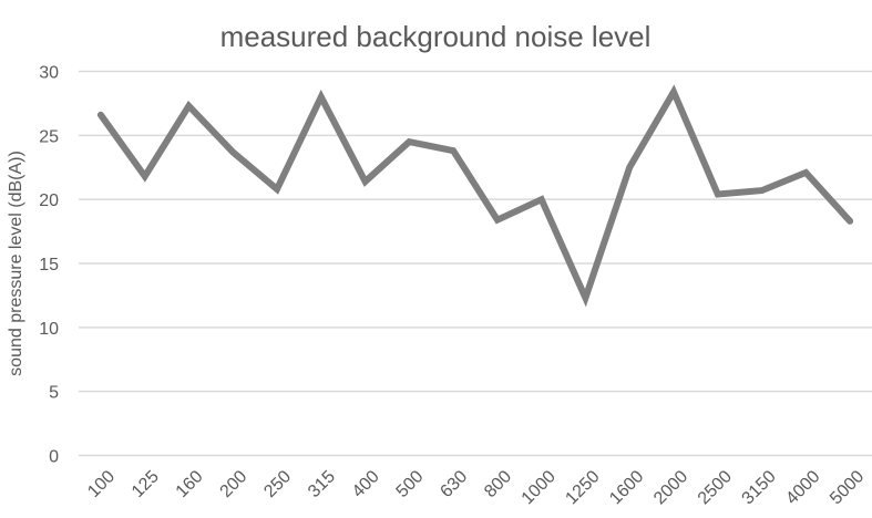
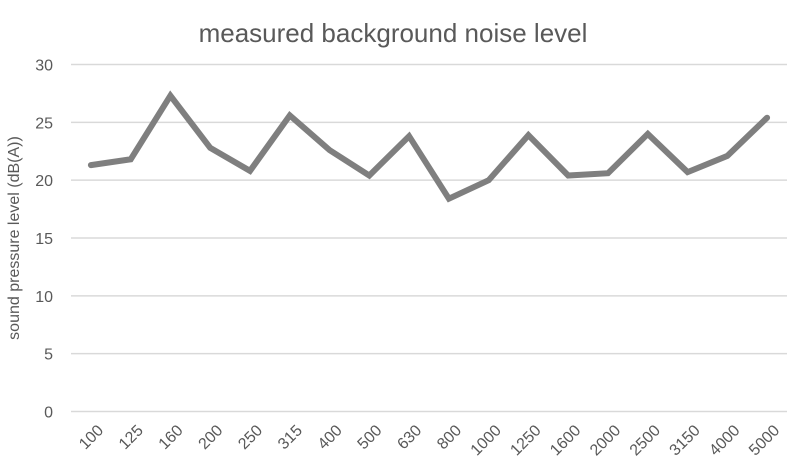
100: 26.6 -> 21.3
200: 23.7 -> 22.8
315: 28.0 -> 25.6
400: 21.4 -> 22.6
500: 24.5 -> 20.4
1250: 12.3 -> 23.9
1600: 22.5 -> 20.4
2000: 28.4 -> 20.6
2500: 20.4 -> 24.0
5000: 18.3 -> 25.4
